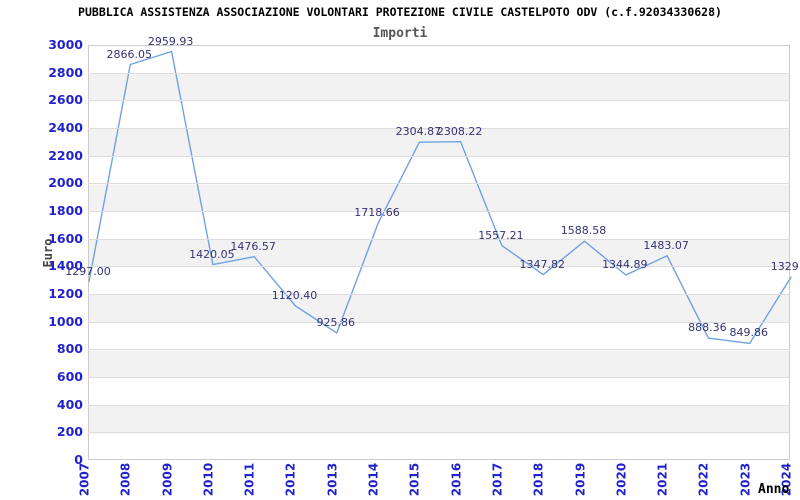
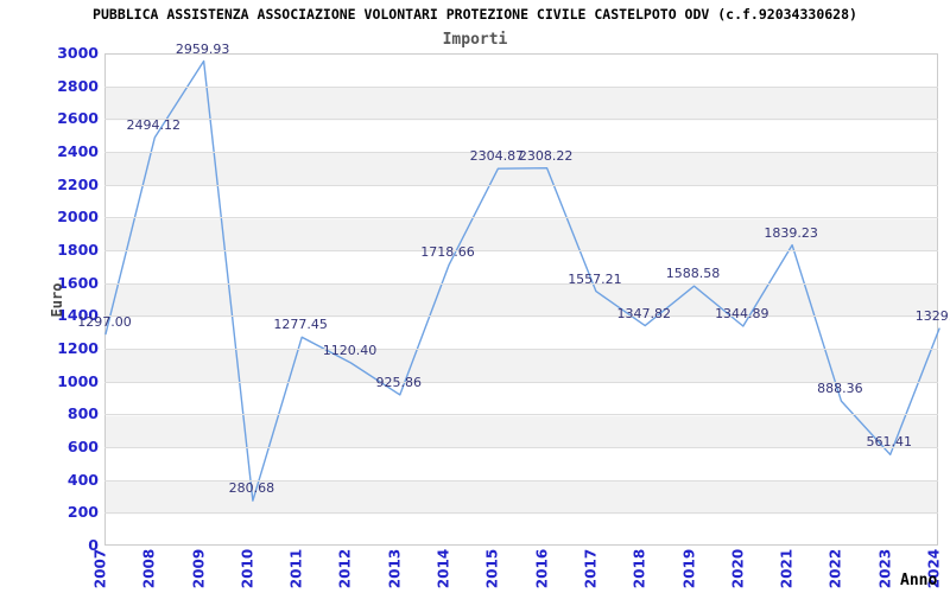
2008: 2866.05 -> 2494.12
2010: 1420.05 -> 280.68
2011: 1476.57 -> 1277.45
2021: 1483.07 -> 1839.23
2023: 849.86 -> 561.41
